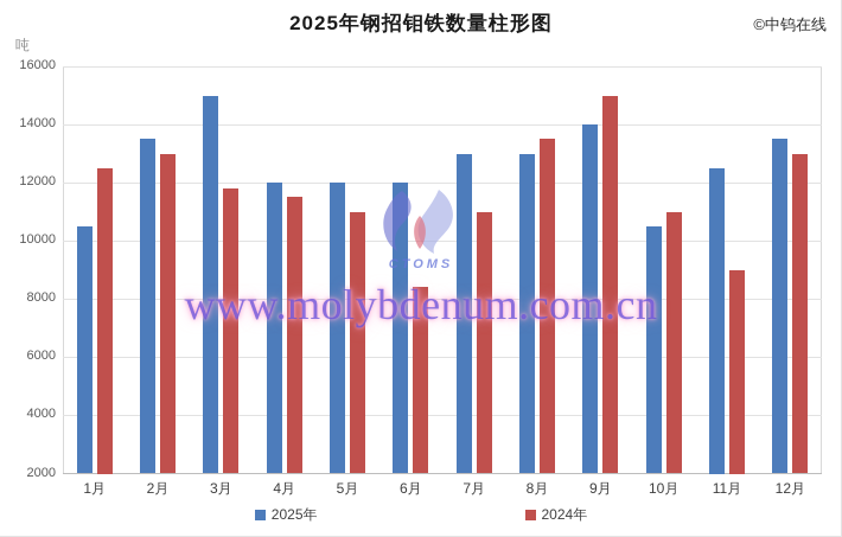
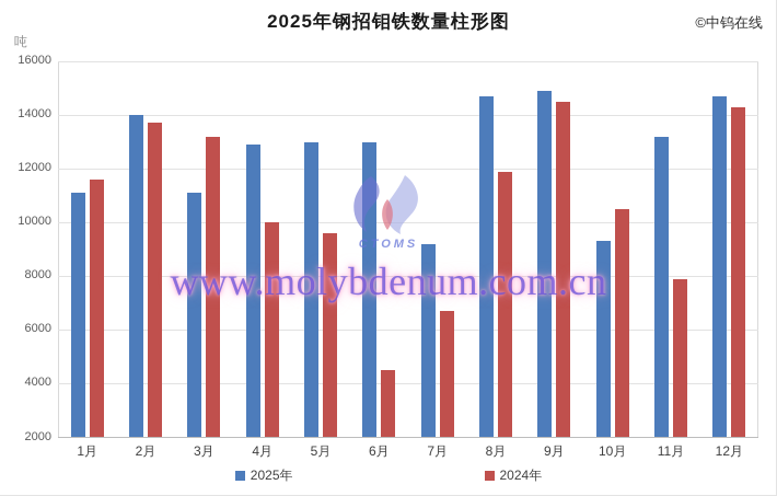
2025年/1月: 10500 -> 11100
2024年/1月: 12500 -> 11600
2025年/2月: 13500 -> 14000
2024年/2月: 13000 -> 13700
2025年/3月: 15000 -> 11100
2024年/3月: 11800 -> 13200
2025年/4月: 12000 -> 12900
2024年/4月: 11500 -> 10000
2025年/5月: 12000 -> 13000
2024年/5月: 11000 -> 9600
2025年/6月: 12000 -> 13000
2024年/6月: 8400 -> 4500
2025年/7月: 13000 -> 9200
2024年/7月: 11000 -> 6700
2025年/8月: 13000 -> 14700
2024年/8月: 13500 -> 11900
2025年/9月: 14000 -> 14900
2024年/9月: 15000 -> 14500
2025年/10月: 10500 -> 9300
2024年/10月: 11000 -> 10500
2025年/11月: 12500 -> 13200
2024年/11月: 9000 -> 7900
2025年/12月: 13500 -> 14700
2024年/12月: 13000 -> 14300
